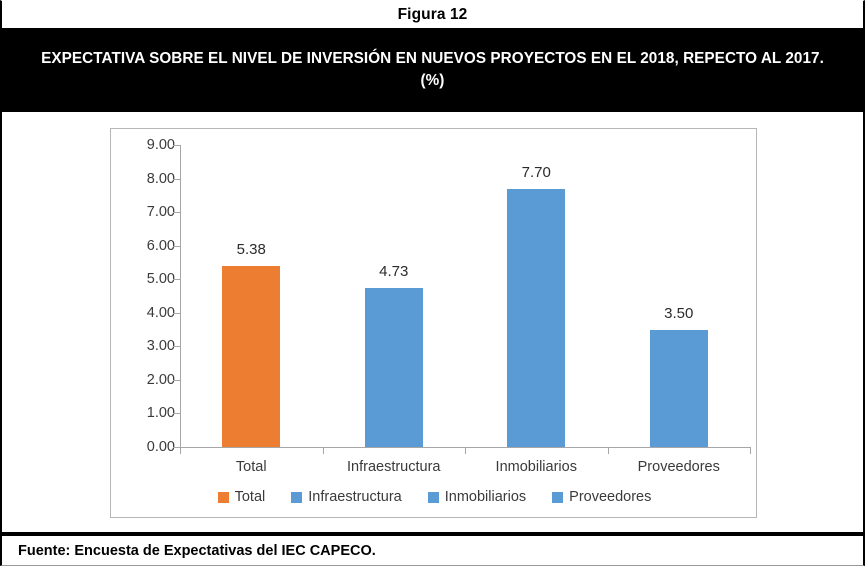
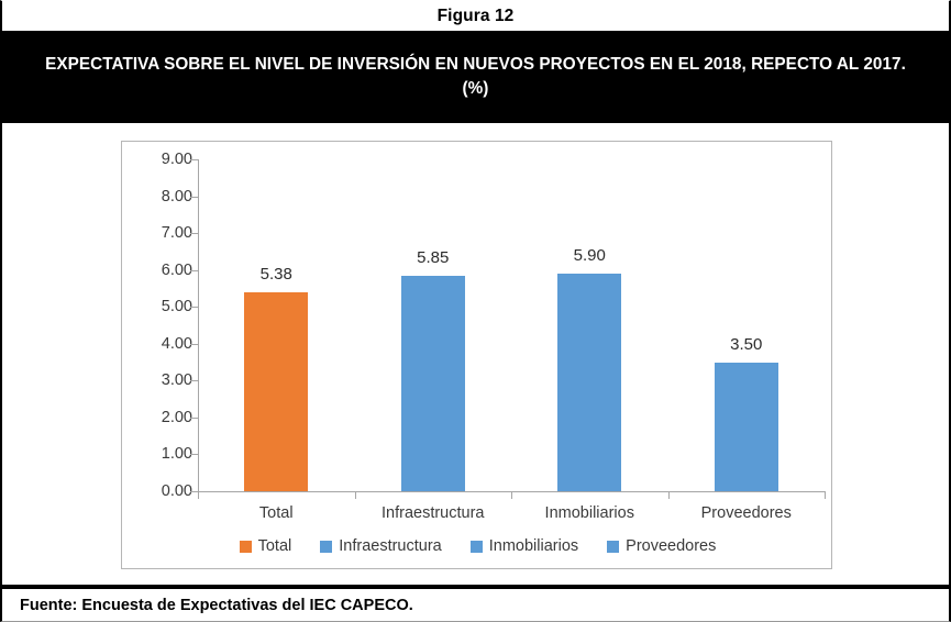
Infraestructura: 4.73 -> 5.85
Inmobiliarios: 7.70 -> 5.90
